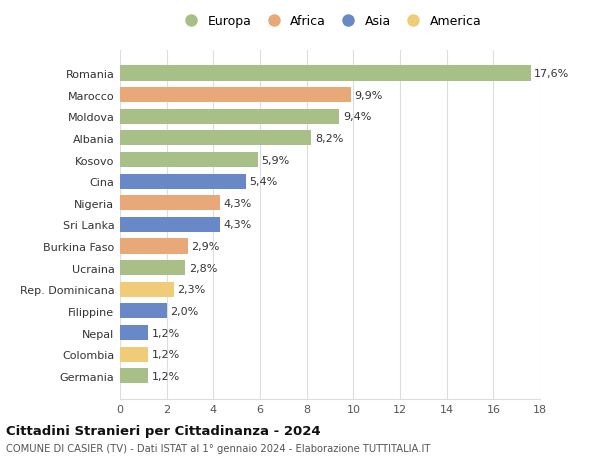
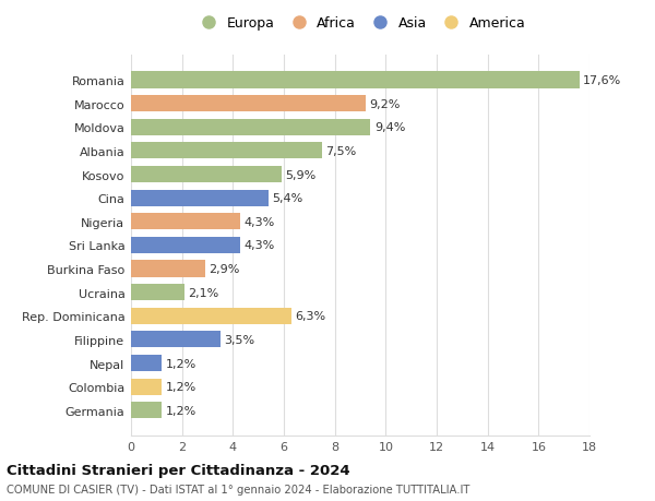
Marocco: 9,9% -> 9,2%
Albania: 8,2% -> 7,5%
Ucraina: 2,8% -> 2,1%
Rep. Dominicana: 2,3% -> 6,3%
Filippine: 2,0% -> 3,5%
